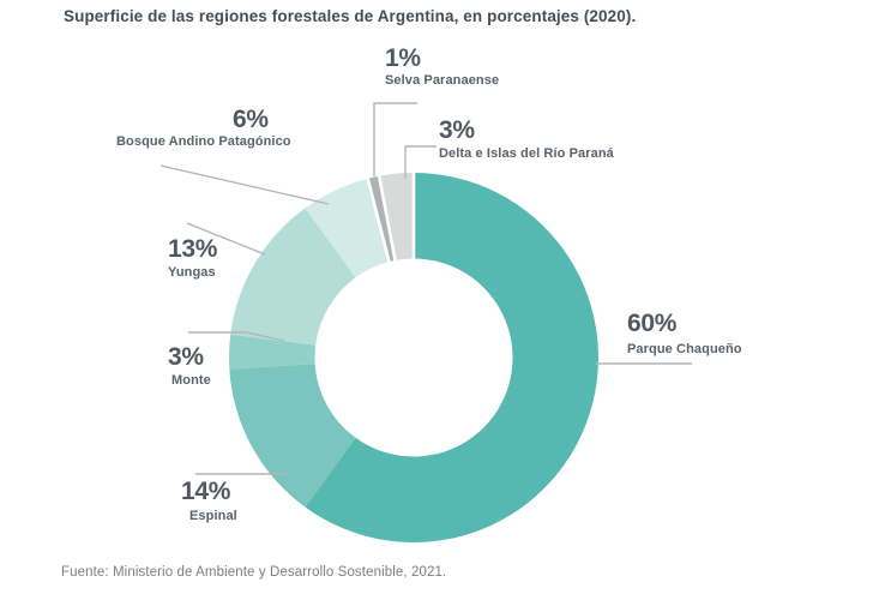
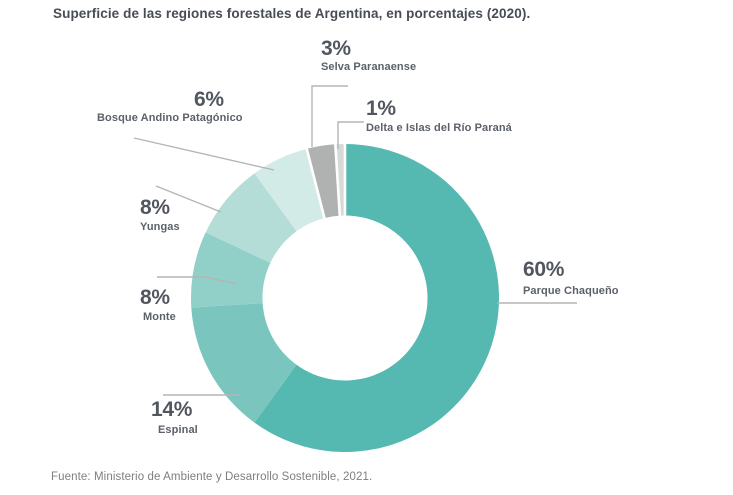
Monte: 3% -> 8%
Yungas: 13% -> 8%
Selva Paranaense: 1% -> 3%
Delta e Islas del Río Paraná: 3% -> 1%
